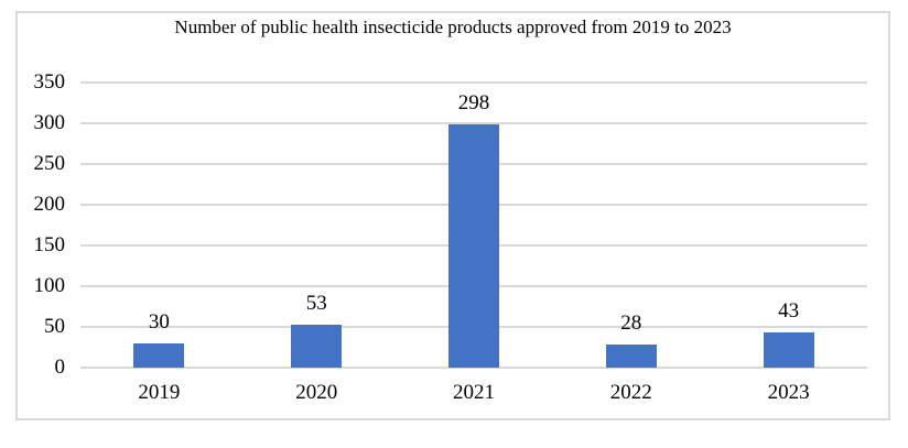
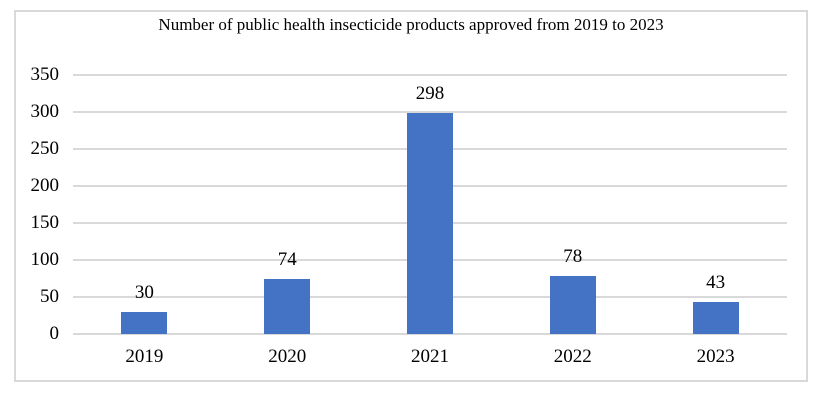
2020: 53 -> 74
2022: 28 -> 78
